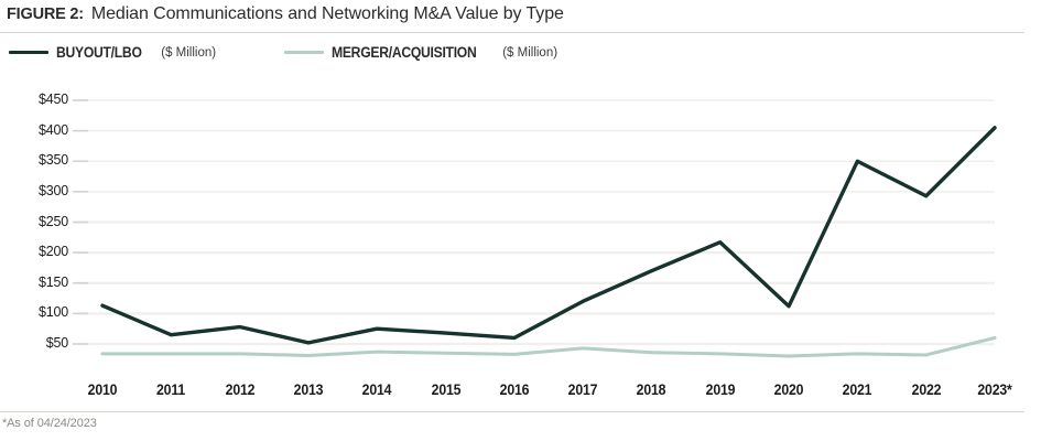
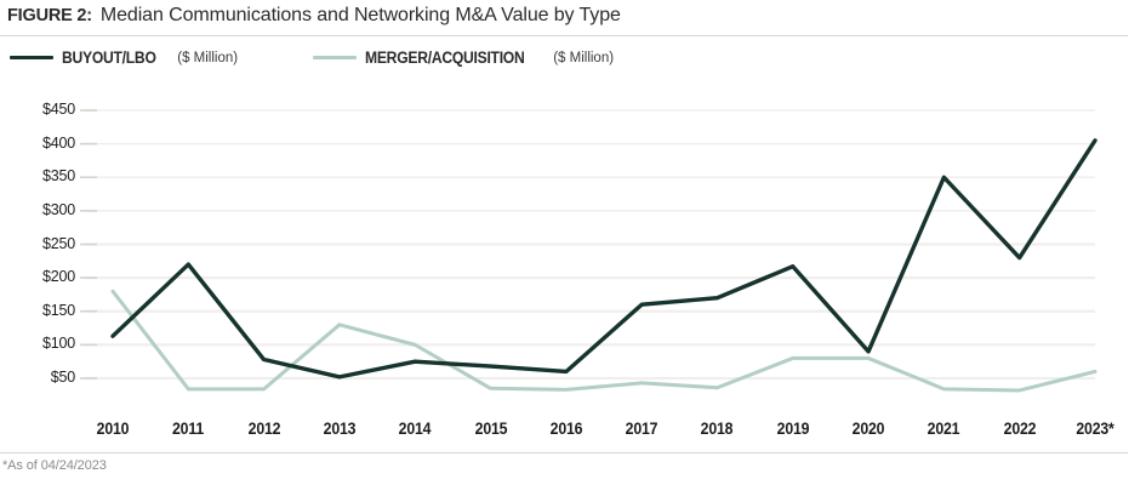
MERGER/ACQUISITION/2010: $30 -> $180
BUYOUT/LBO/2011: $60 -> $220
MERGER/ACQUISITION/2013: $30 -> $130
MERGER/ACQUISITION/2014: $40 -> $100
BUYOUT/LBO/2017: $120 -> $160
MERGER/ACQUISITION/2019: $30 -> $80
BUYOUT/LBO/2020: $110 -> $90
MERGER/ACQUISITION/2020: $30 -> $80
BUYOUT/LBO/2022: $290 -> $230
